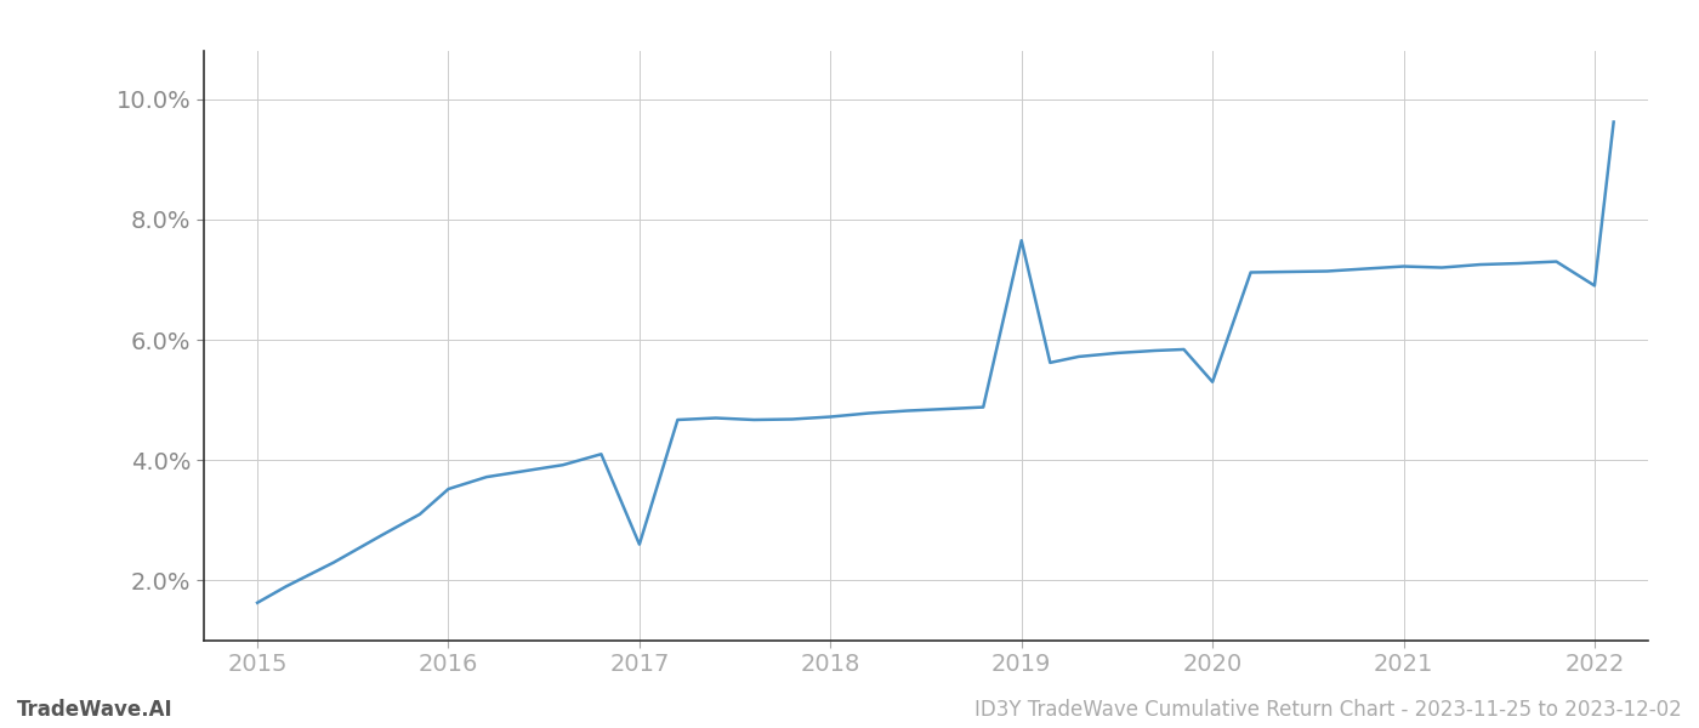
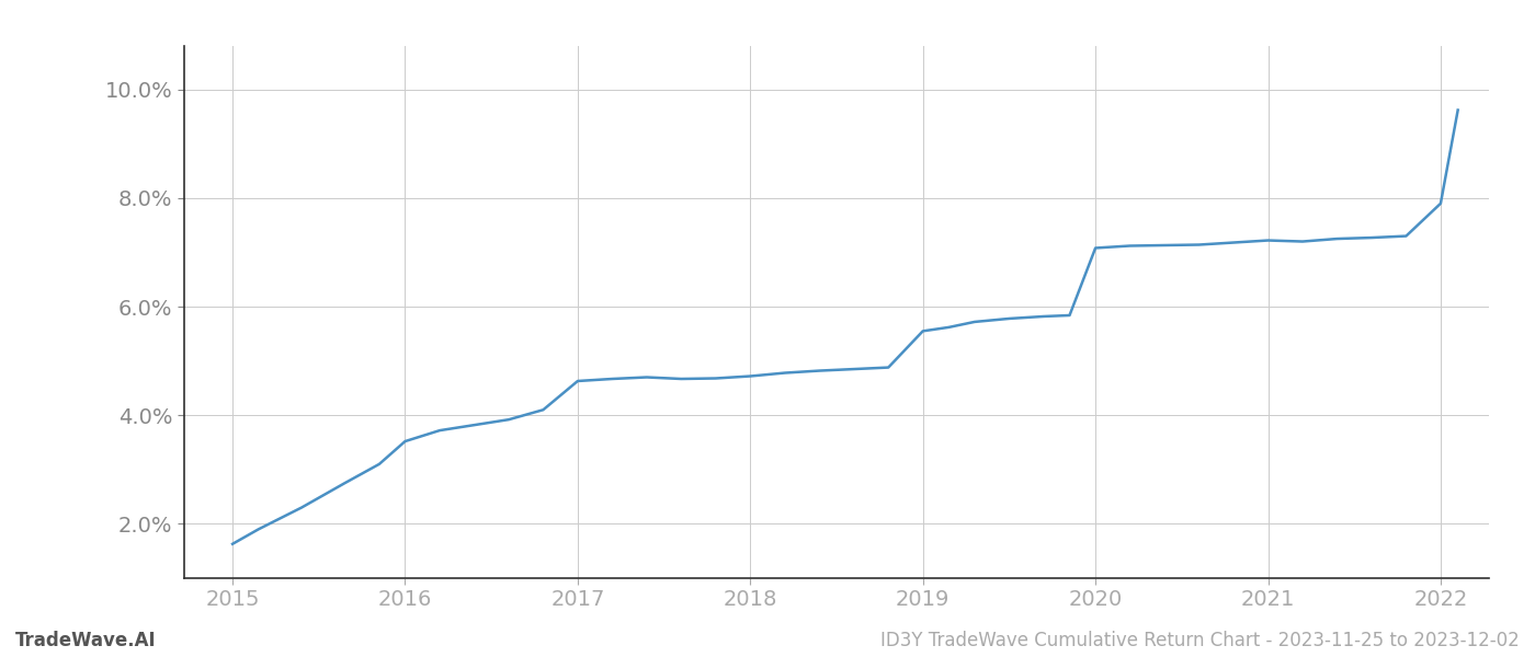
2017: 2.60% -> 4.63%
2019: 7.65% -> 5.55%
2020: 5.30% -> 7.08%
2022: 6.90% -> 7.90%
